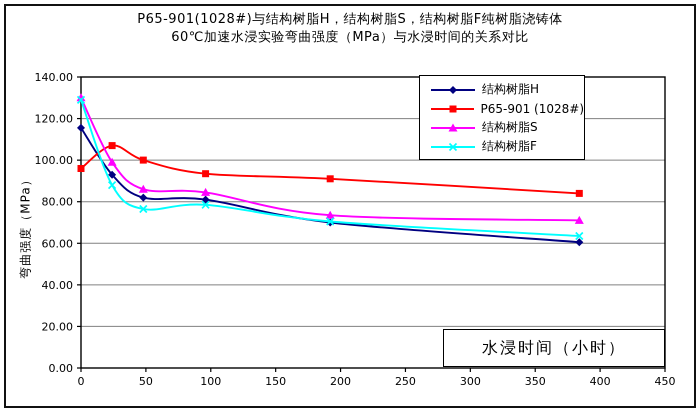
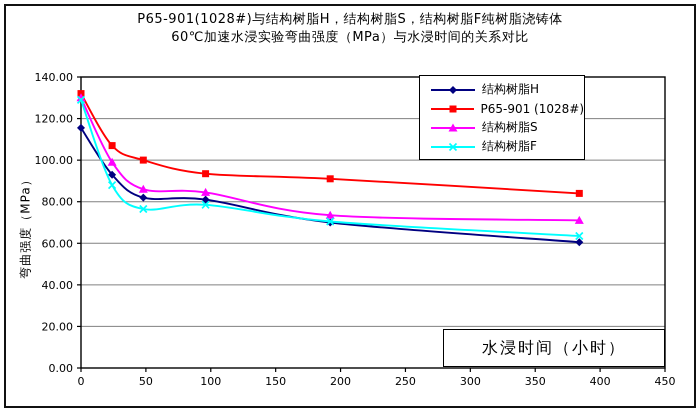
P65-901 (1028#)/0: 96 -> 132
